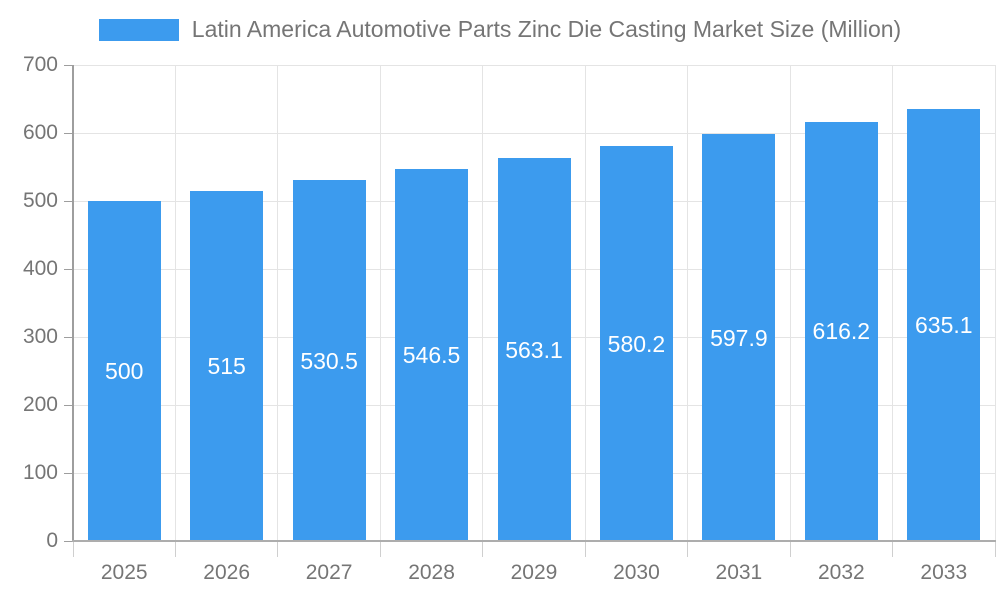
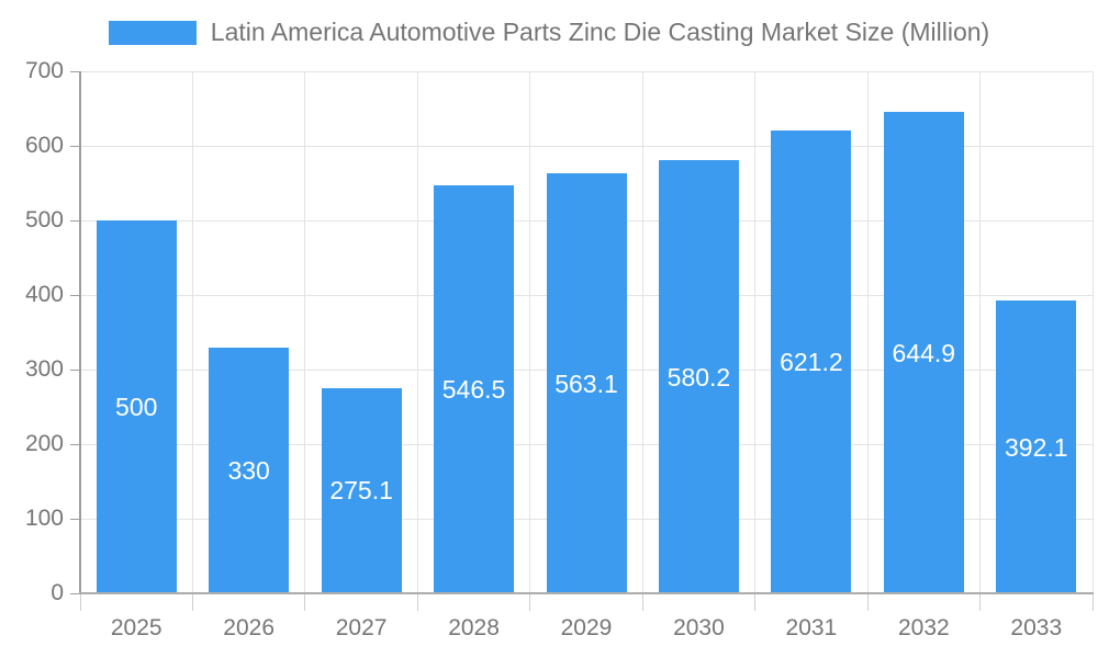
2026: 515 -> 330
2027: 530.5 -> 275.1
2031: 597.9 -> 621.2
2032: 616.2 -> 644.9
2033: 635.1 -> 392.1
